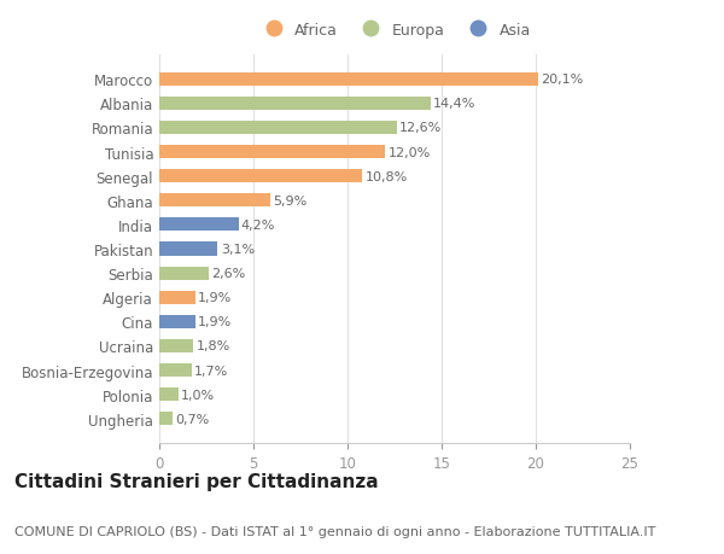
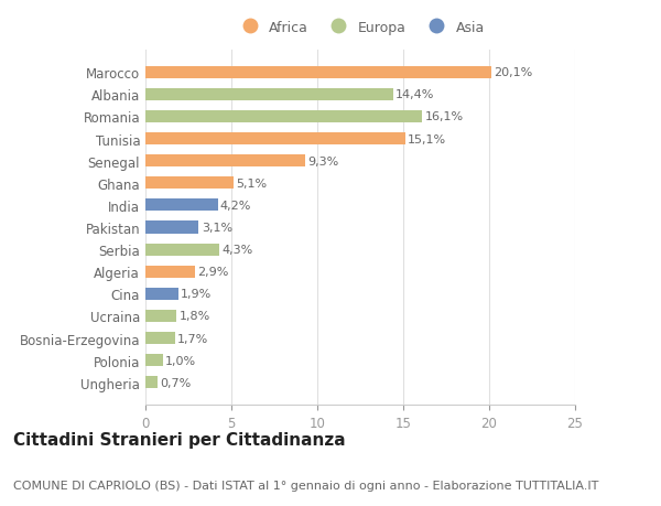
Romania: 12,6% -> 16,1%
Tunisia: 12,0% -> 15,1%
Senegal: 10,8% -> 9,3%
Ghana: 5,9% -> 5,1%
Serbia: 2,6% -> 4,3%
Algeria: 1,9% -> 2,9%
